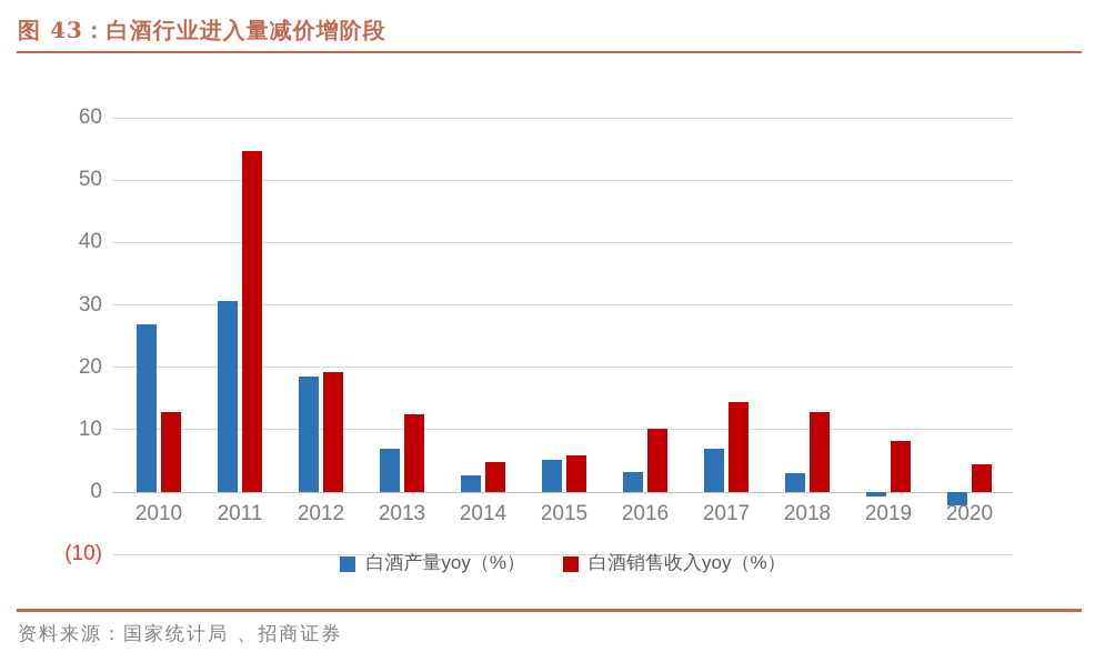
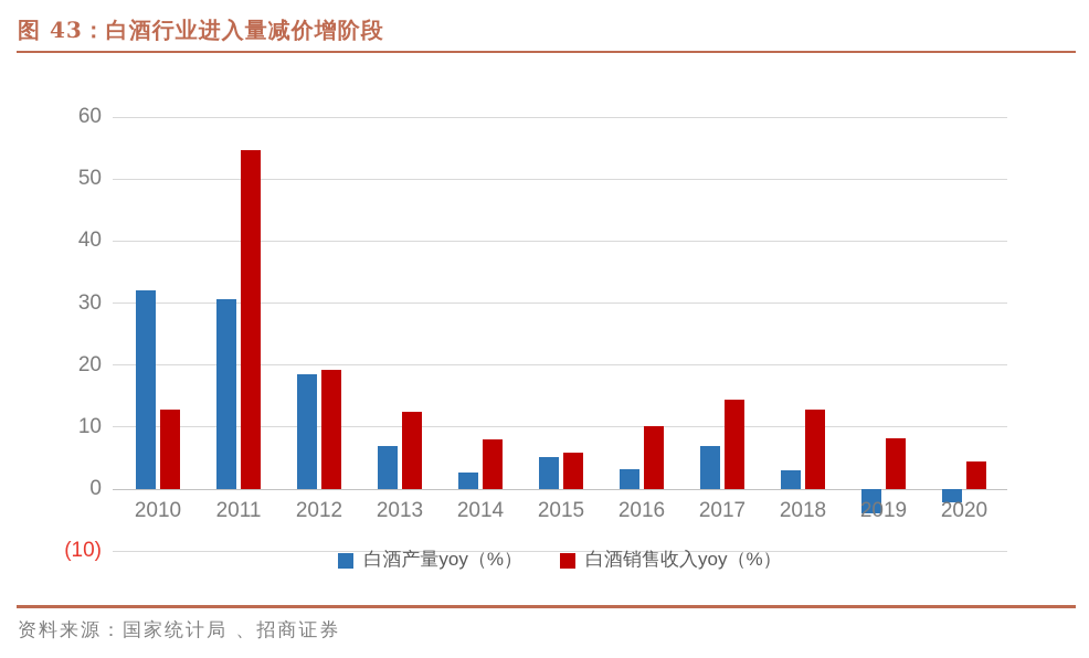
白酒产量yoy（%）/2010: 27 -> 32
白酒销售收入yoy（%）/2014: 5 -> 8
白酒产量yoy（%）/2019: -1 -> -4
